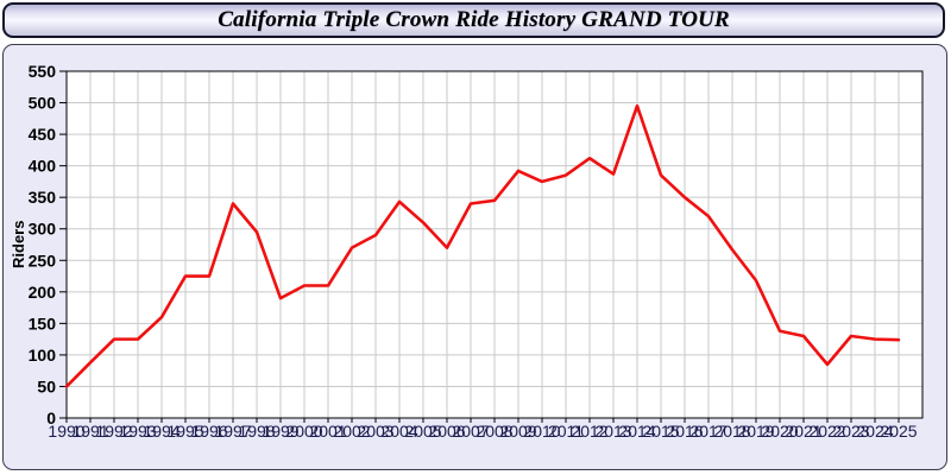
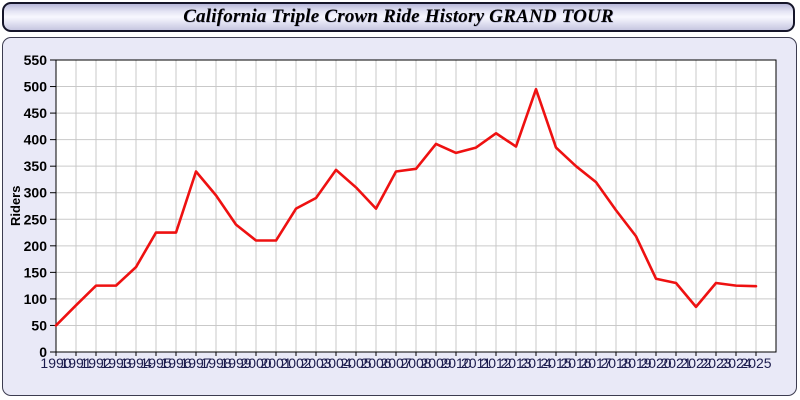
1999: 190 -> 240
